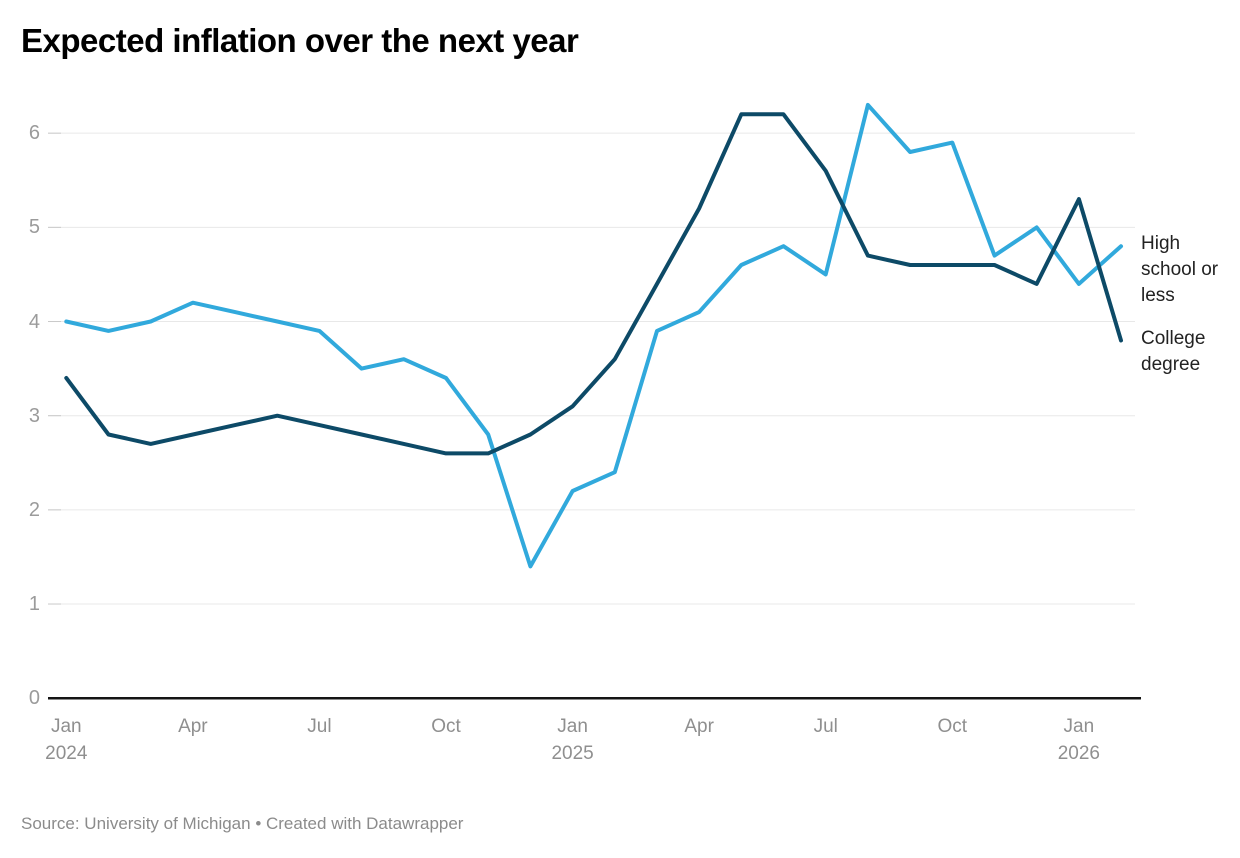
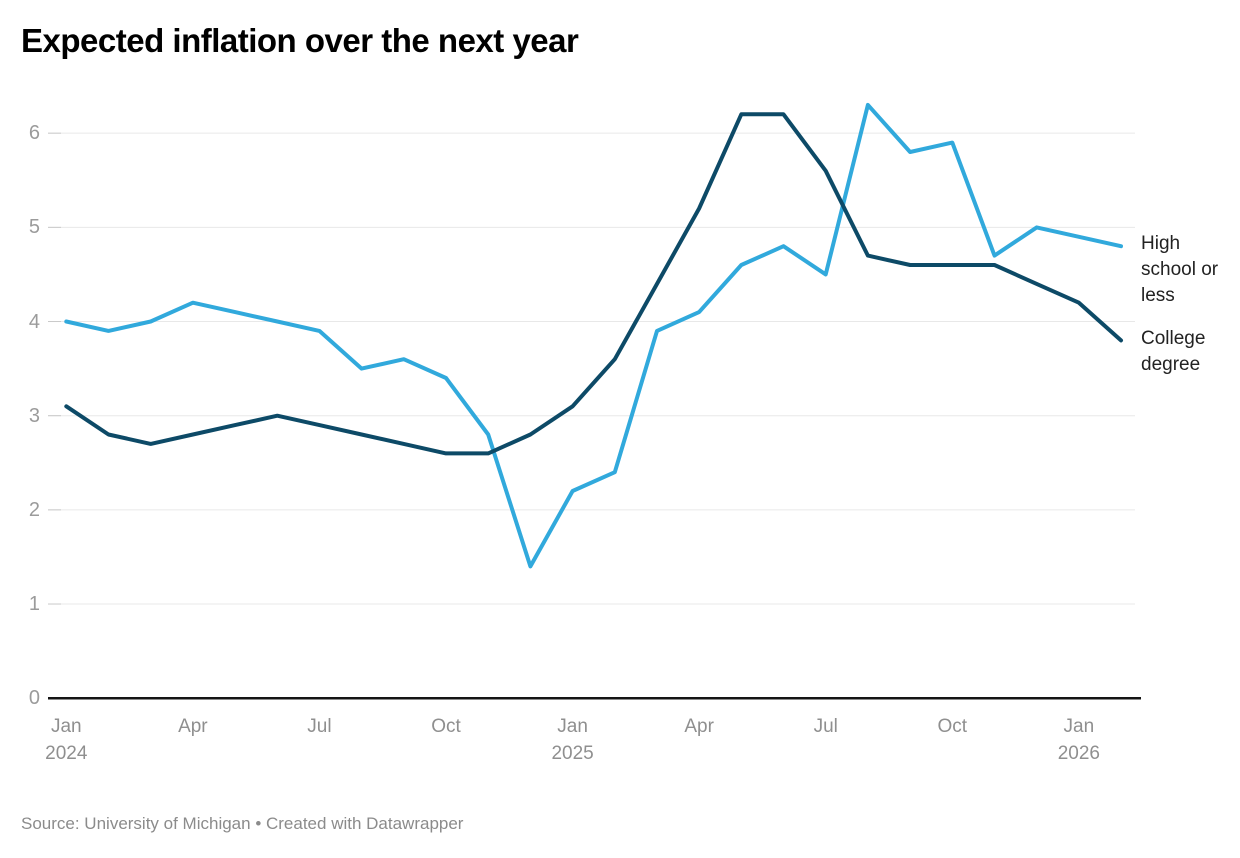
College degree/Jan 2024: 3.4 -> 3.1
High school or less/Jan 2026: 4.4 -> 4.9
College degree/Jan 2026: 5.3 -> 4.2
